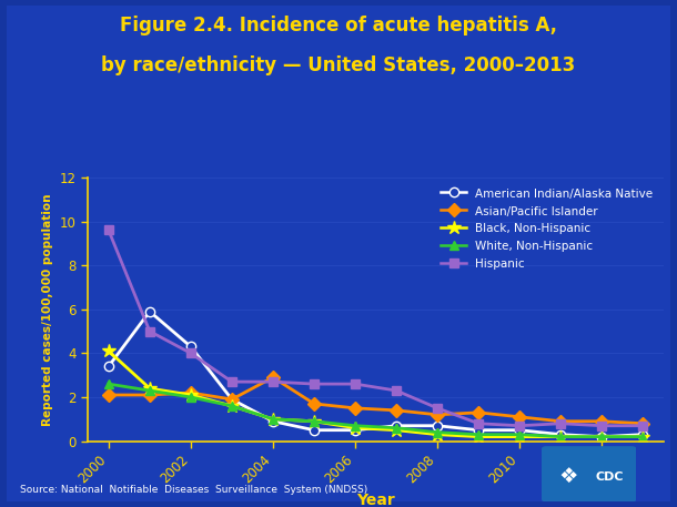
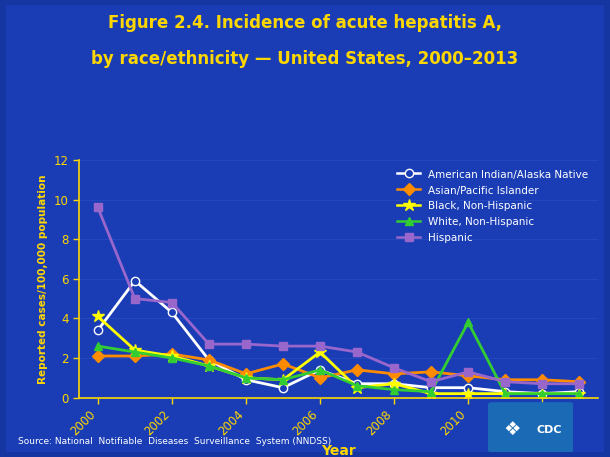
Hispanic/2002: 4.0 -> 4.8
Asian/Pacific Islander/2004: 2.9 -> 1.2
American Indian/Alaska Native/2006: 0.5 -> 1.4
Asian/Pacific Islander/2006: 1.5 -> 1.0
Black, Non-Hispanic/2006: 0.6 -> 2.3
White, Non-Hispanic/2006: 0.7 -> 1.4
Black, Non-Hispanic/2008: 0.3 -> 0.7
White, Non-Hispanic/2010: 0.3 -> 3.8
Hispanic/2010: 0.7 -> 1.3
